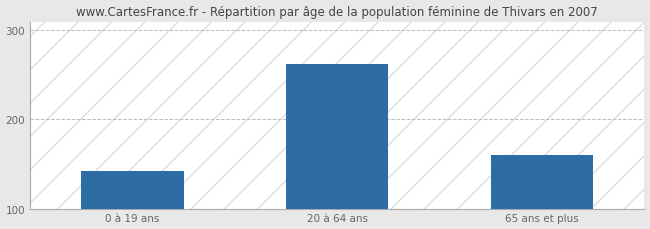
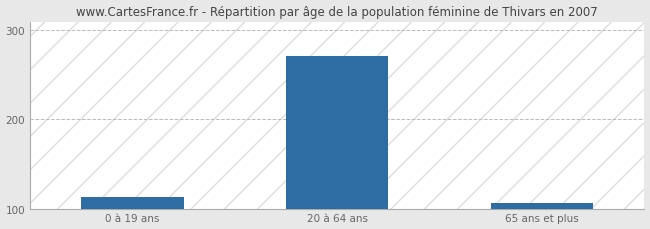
0 à 19 ans: 142 -> 113
20 à 64 ans: 262 -> 271
65 ans et plus: 160 -> 106
